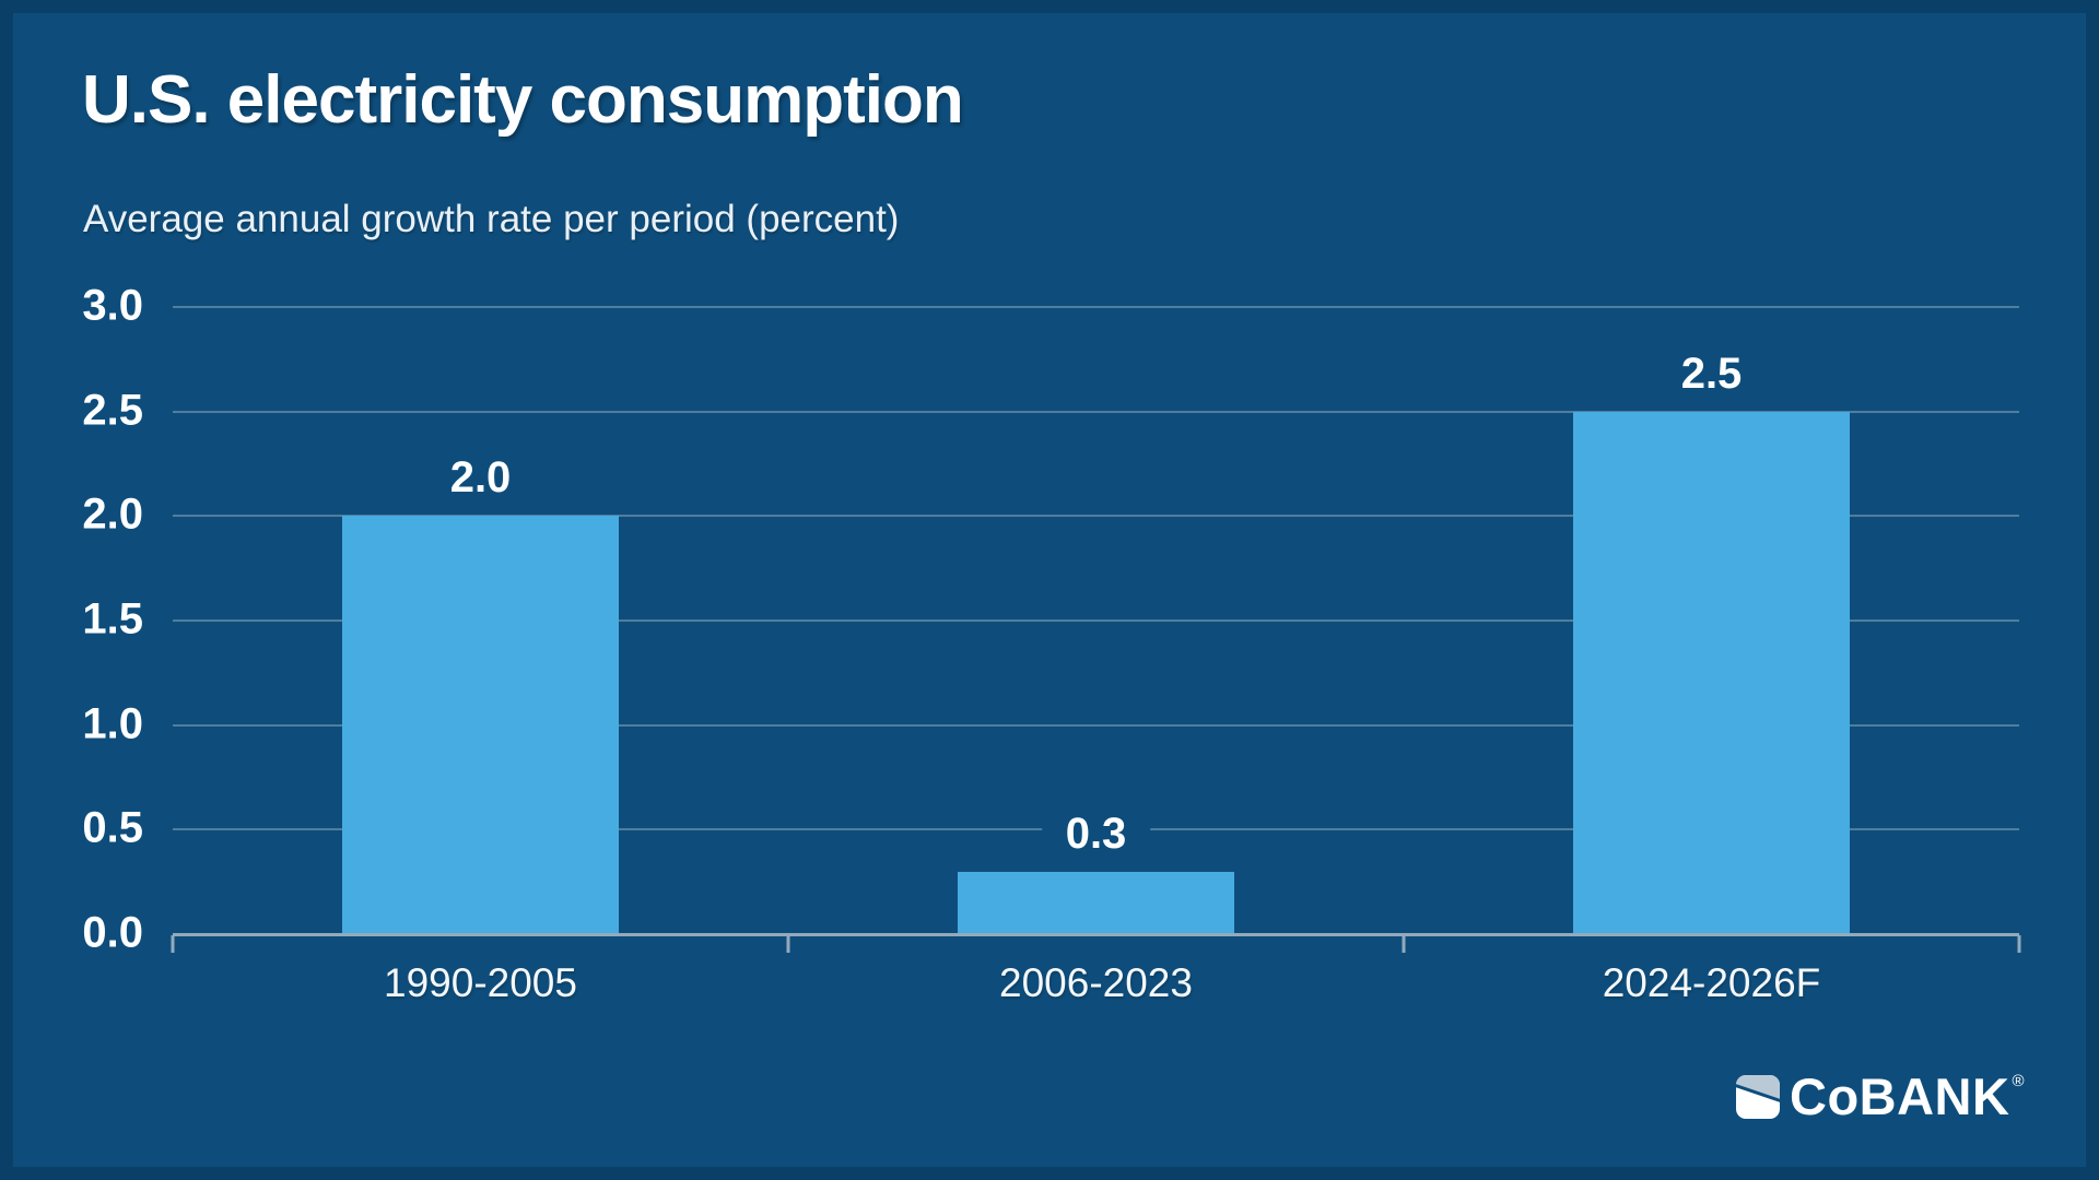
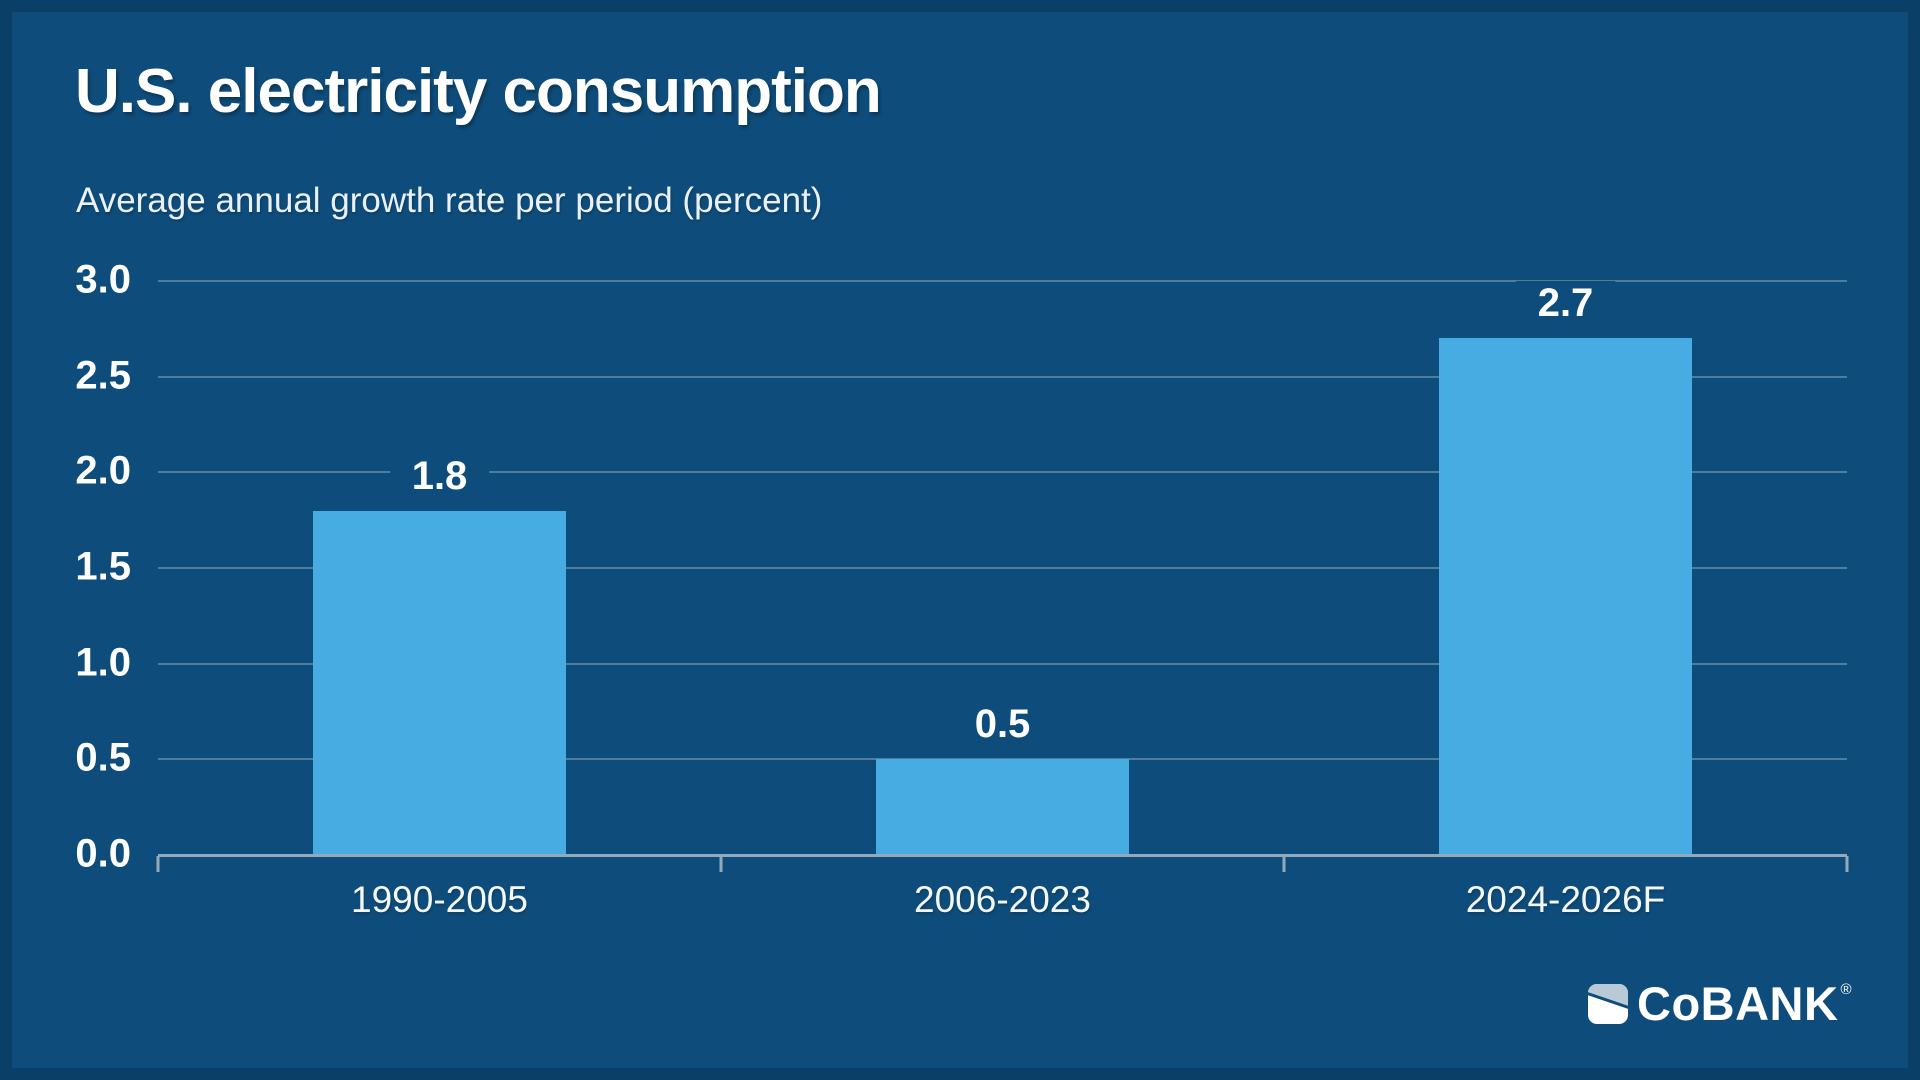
1990-2005: 2.0 -> 1.8
2006-2023: 0.3 -> 0.5
2024-2026F: 2.5 -> 2.7
